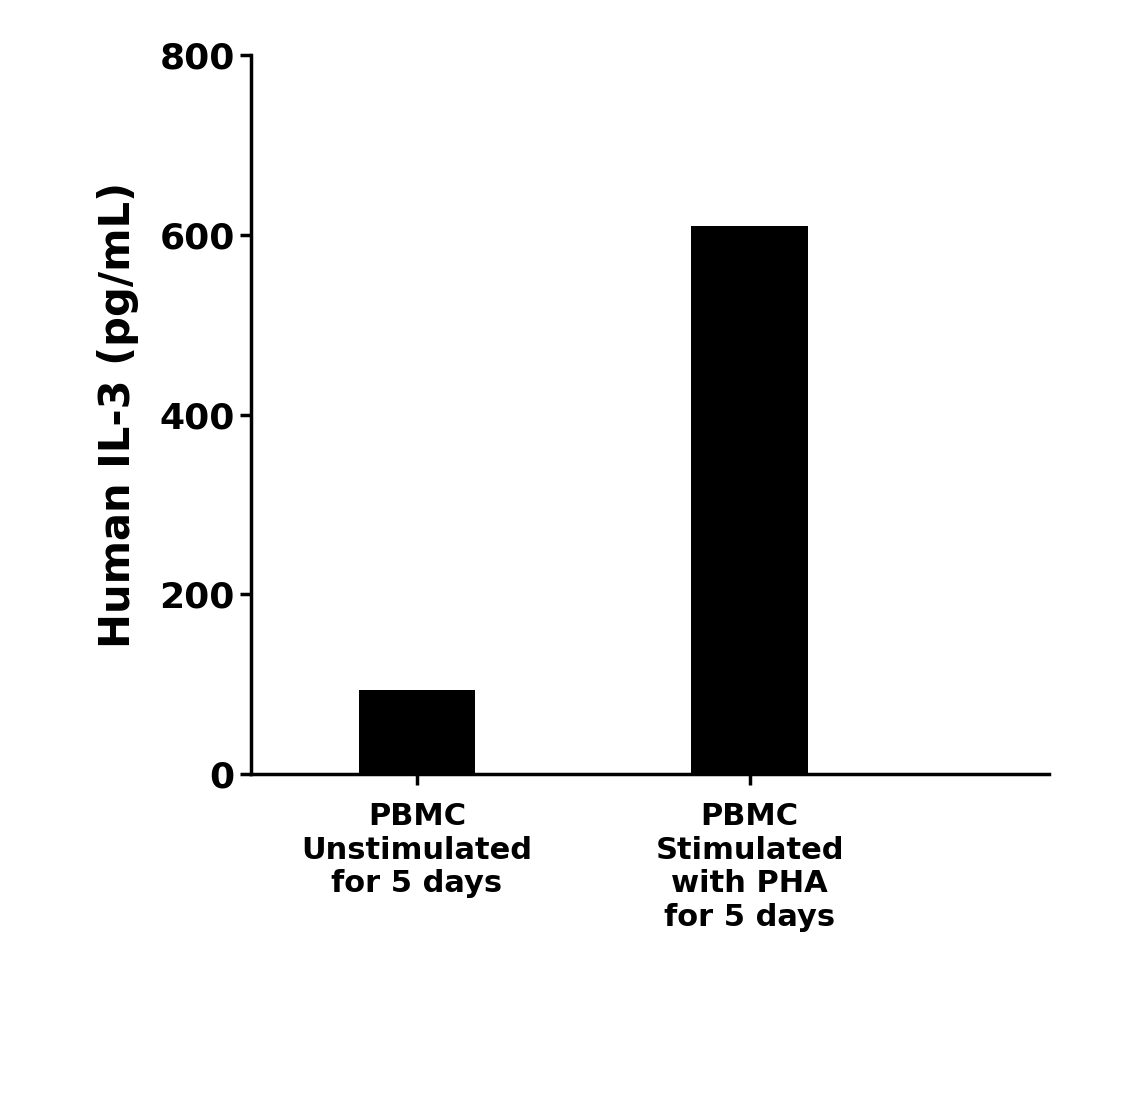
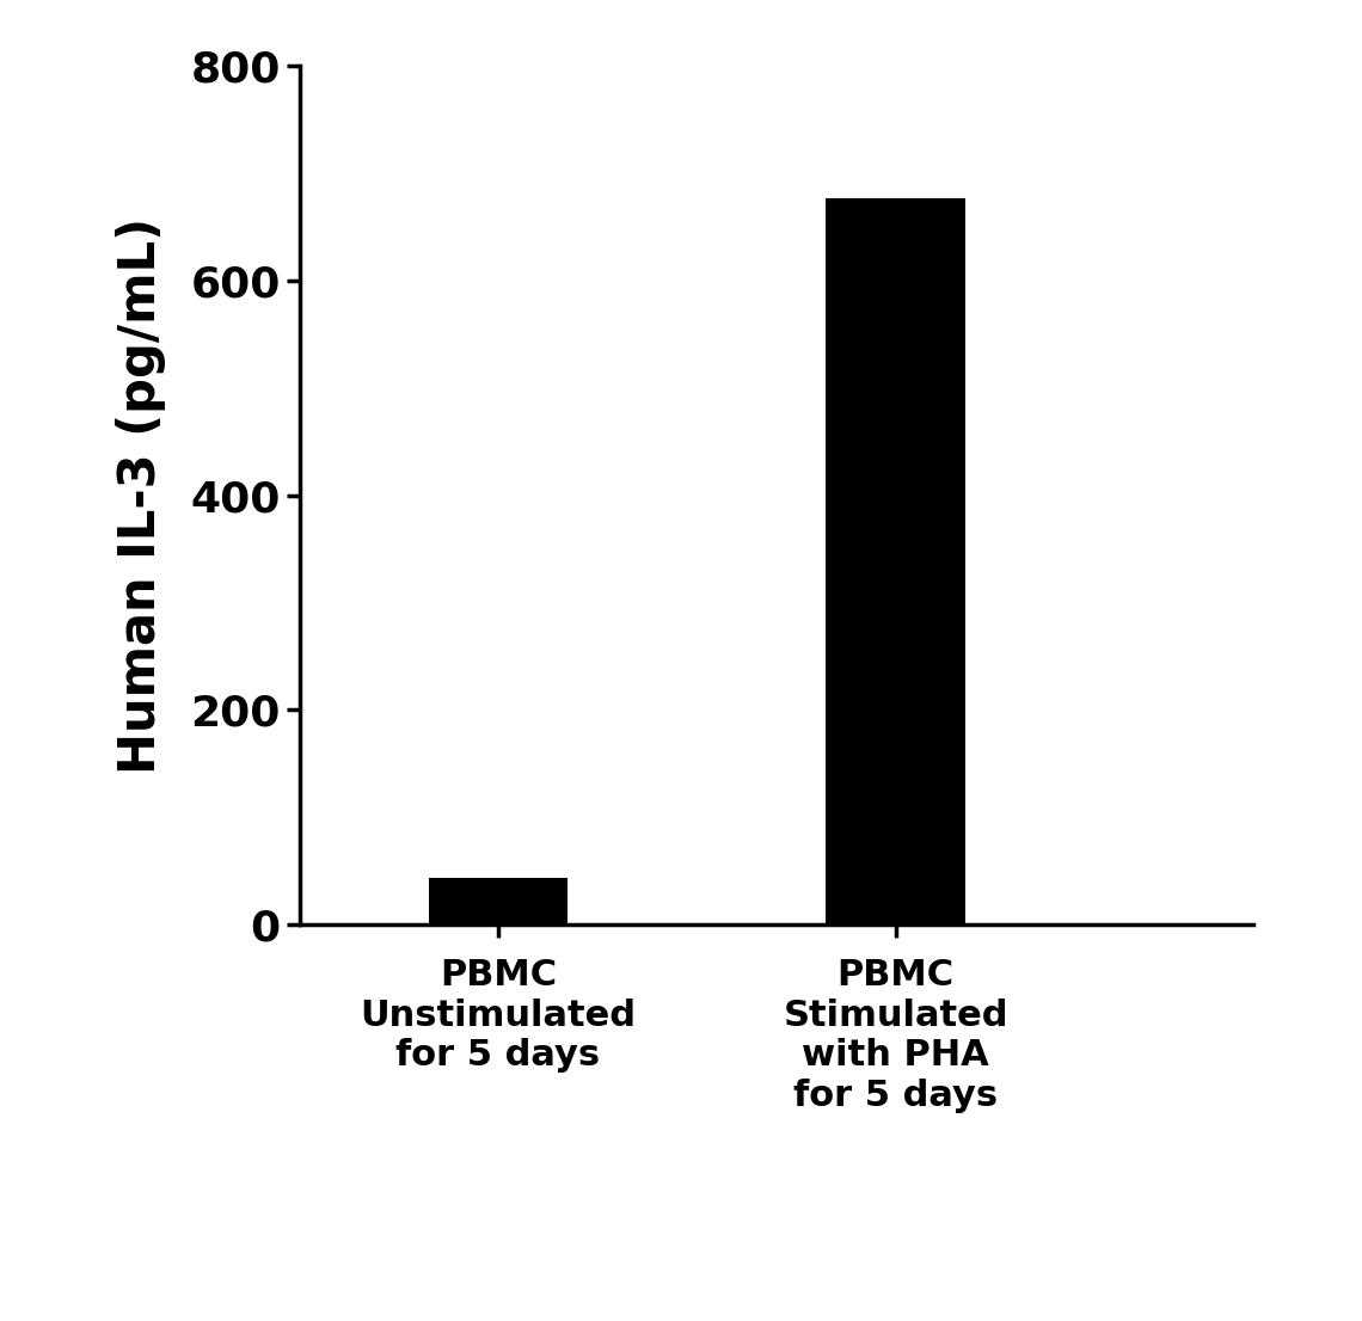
PBMC Unstimulated for 5 days: 94 -> 43
PBMC Stimulated with PHA for 5 days: 610 -> 677
